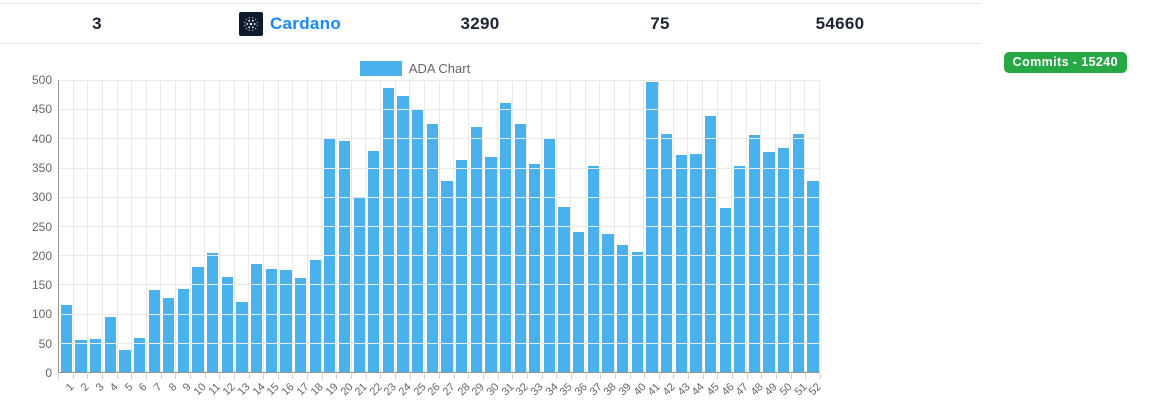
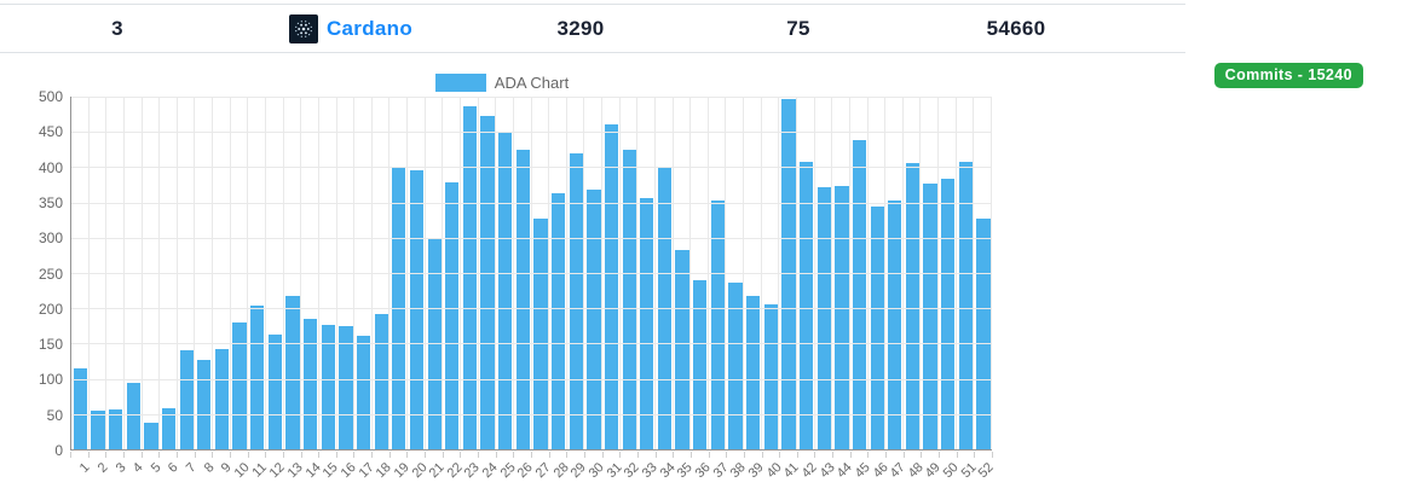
13: 120 -> 220
46: 280 -> 340
